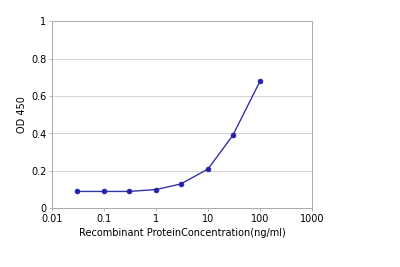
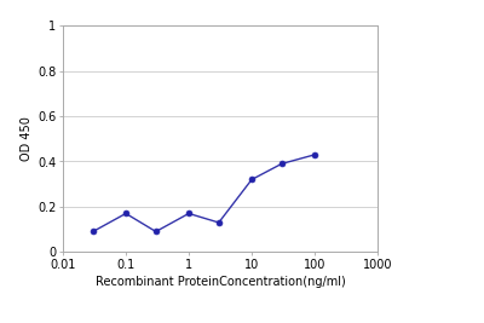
0.1: 0.09 -> 0.17
1: 0.10 -> 0.17
10: 0.21 -> 0.32
100: 0.68 -> 0.43
